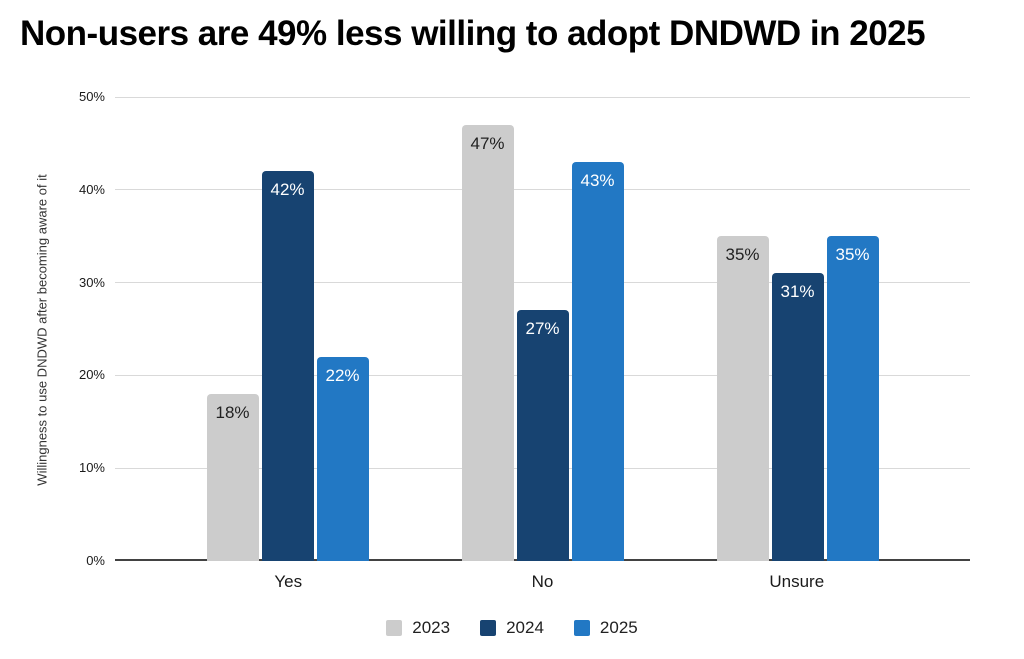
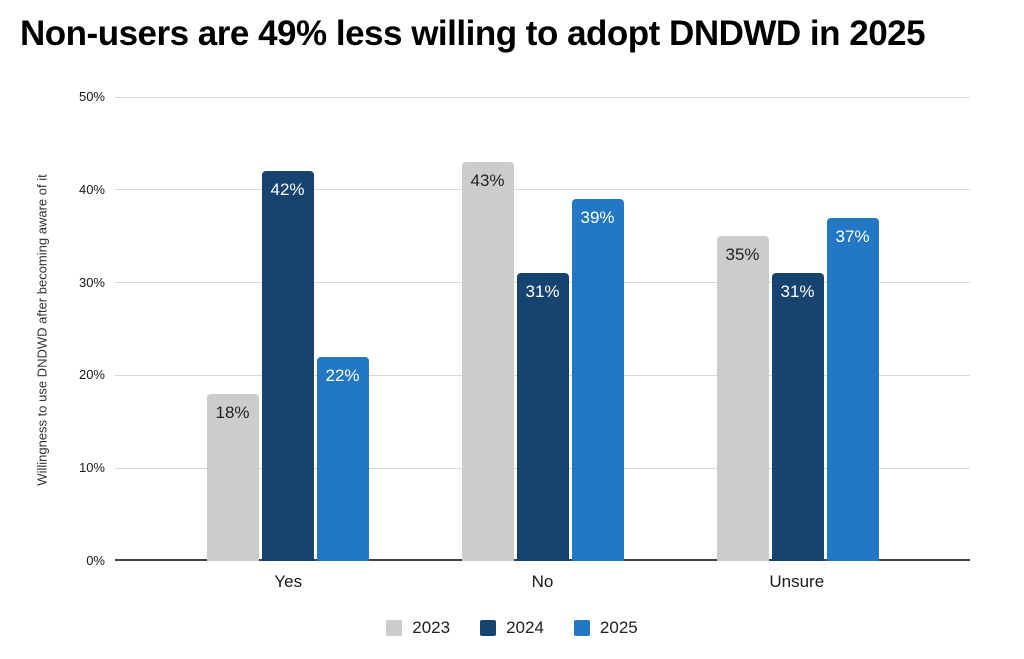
2023/No: 47% -> 43%
2024/No: 27% -> 31%
2025/No: 43% -> 39%
2025/Unsure: 35% -> 37%
